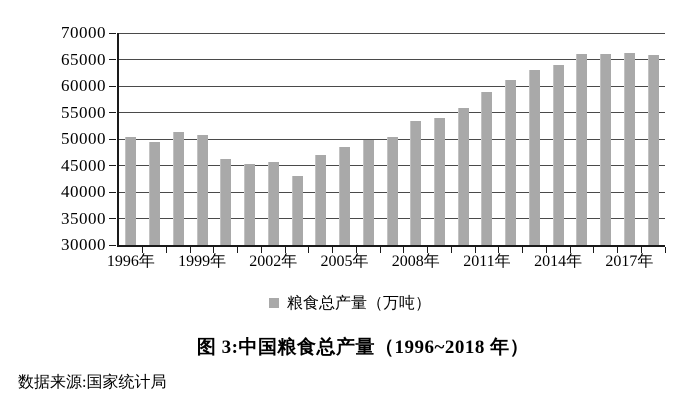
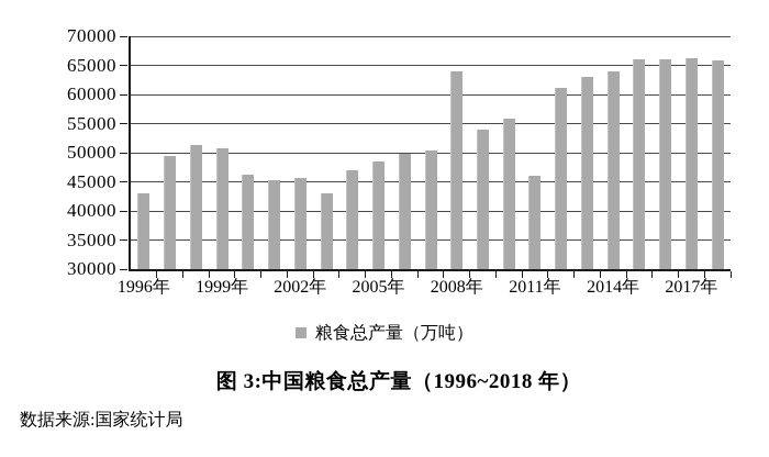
1996年: 50000 -> 43000
2008年: 53000 -> 64000
2011年: 59000 -> 46000
